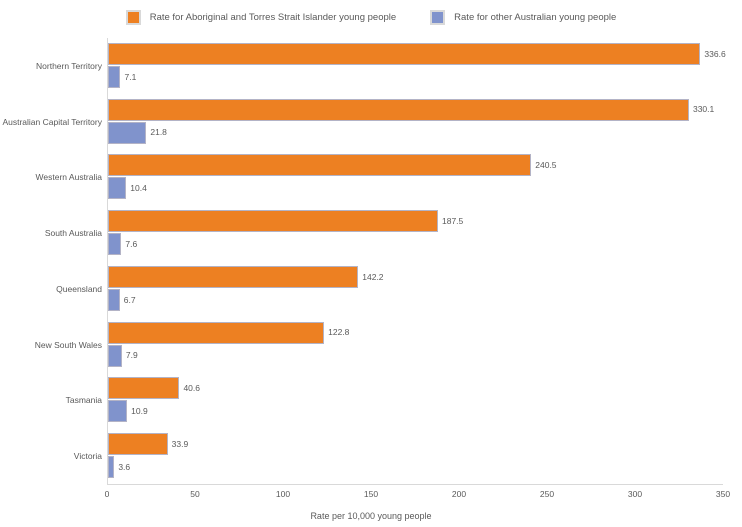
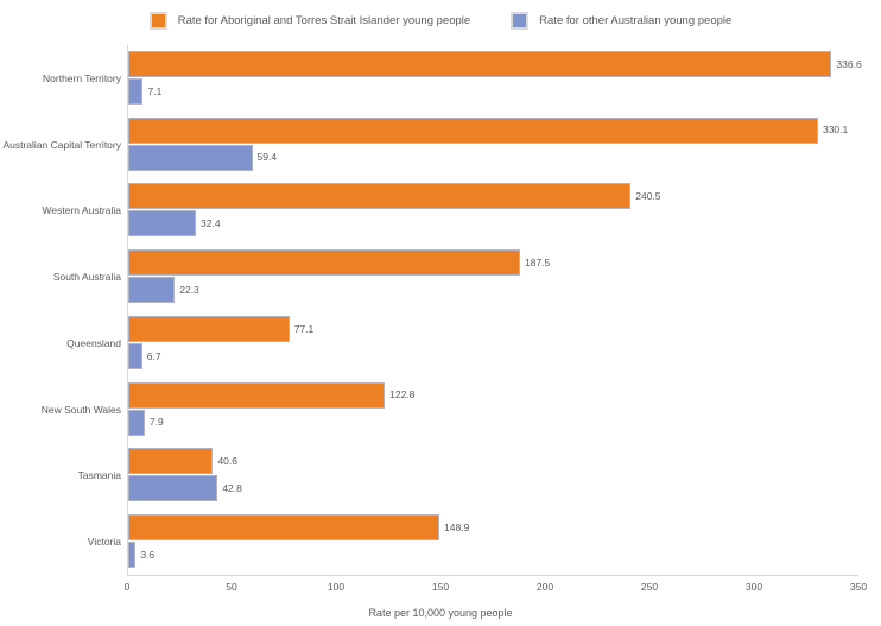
Rate for other Australian young people/Australian Capital Territory: 21.8 -> 59.4
Rate for other Australian young people/Western Australia: 10.4 -> 32.4
Rate for other Australian young people/South Australia: 7.6 -> 22.3
Rate for Aboriginal and Torres Strait Islander young people/Queensland: 142.2 -> 77.1
Rate for other Australian young people/Tasmania: 10.9 -> 42.8
Rate for Aboriginal and Torres Strait Islander young people/Victoria: 33.9 -> 148.9
